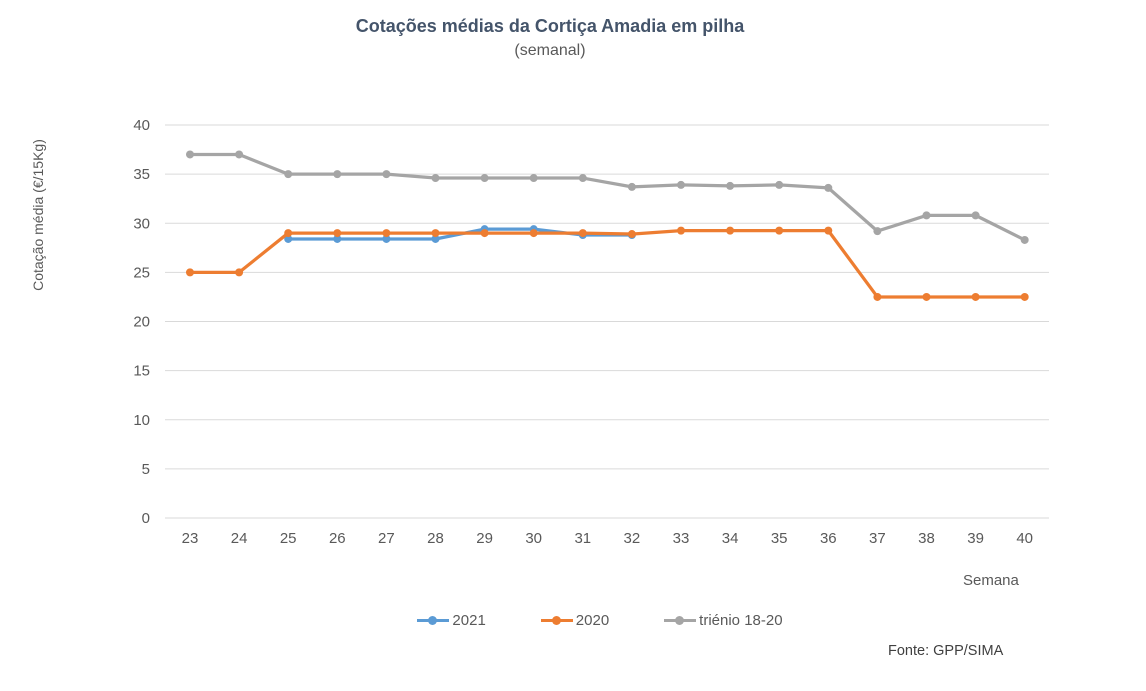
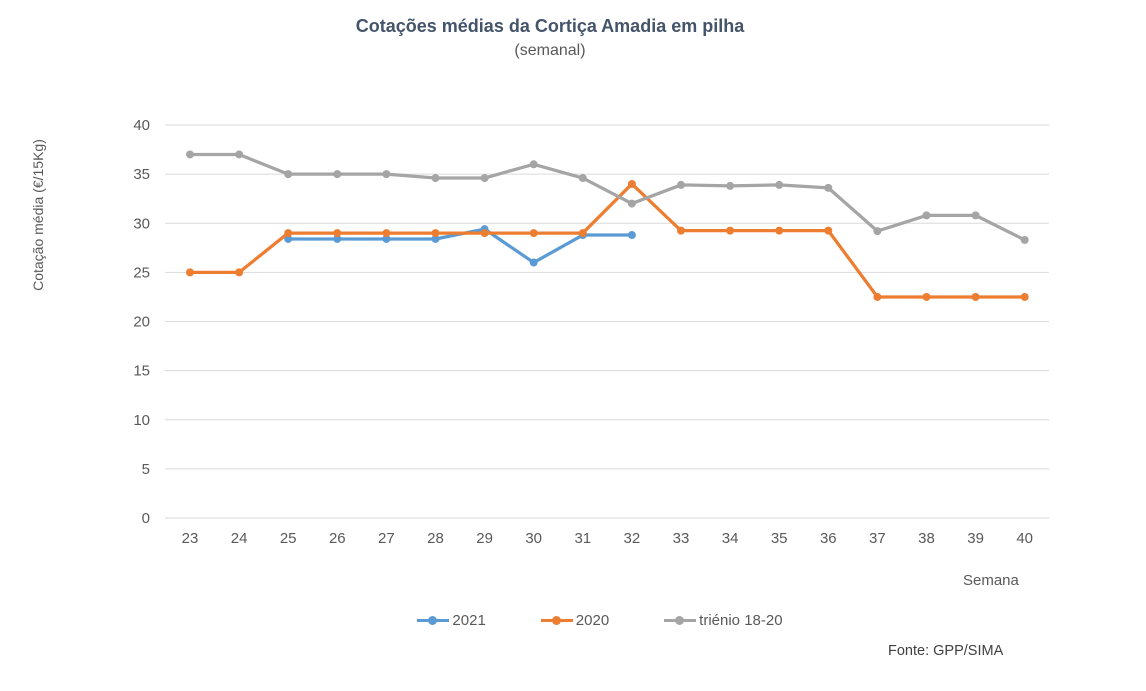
2021/30: 29 -> 26
triénio 18-20/30: 35 -> 36
2020/32: 29 -> 34
triénio 18-20/32: 34 -> 32
